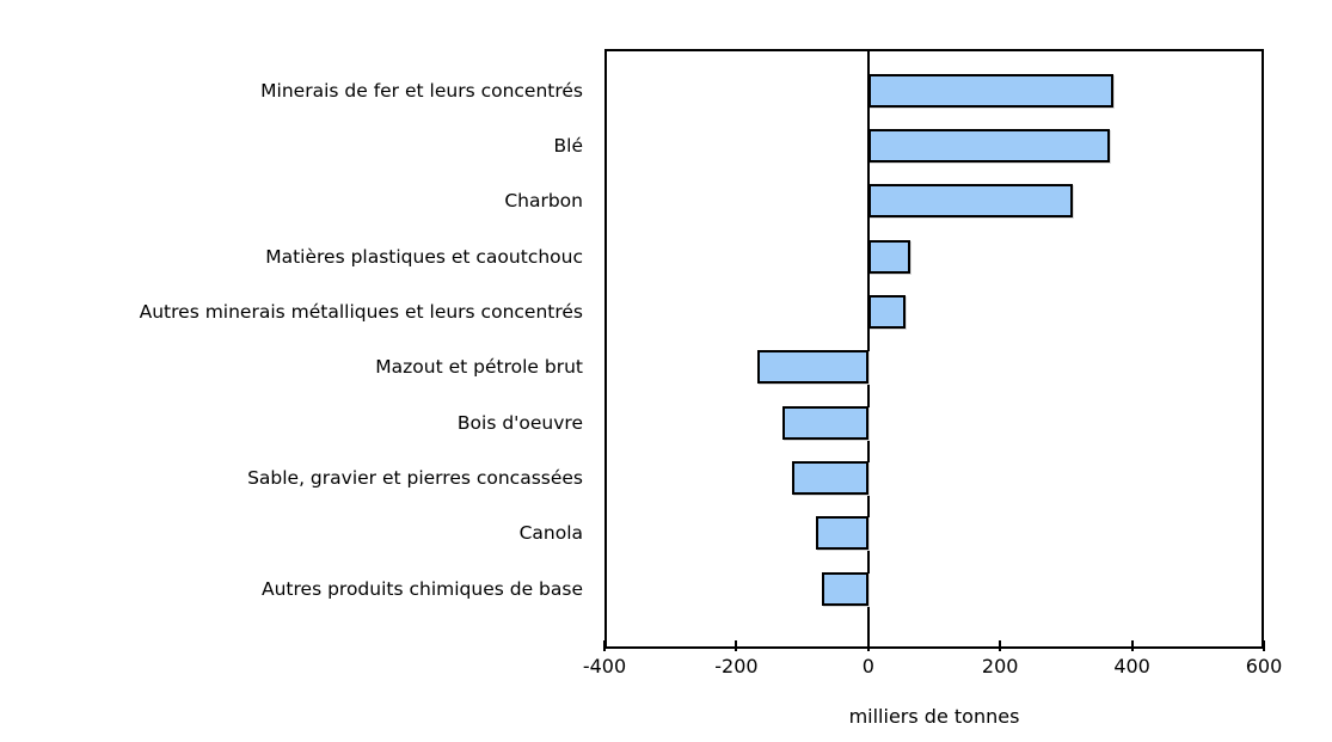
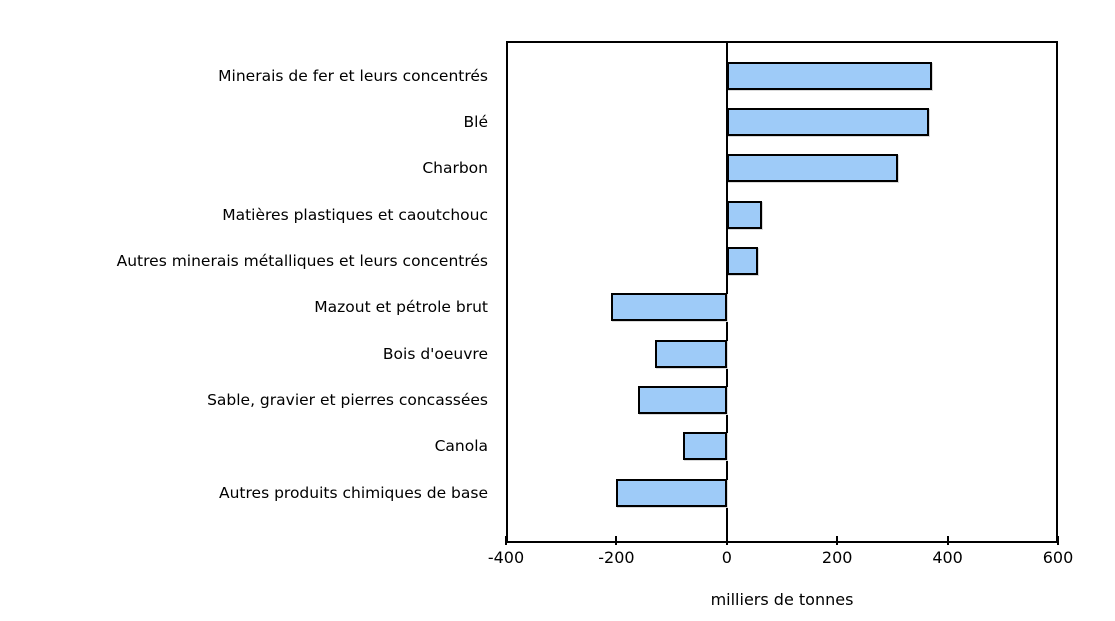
Mazout et pétrole brut: -170 -> -210
Sable, gravier et pierres concassées: -120 -> -160
Autres produits chimiques de base: -70 -> -200
